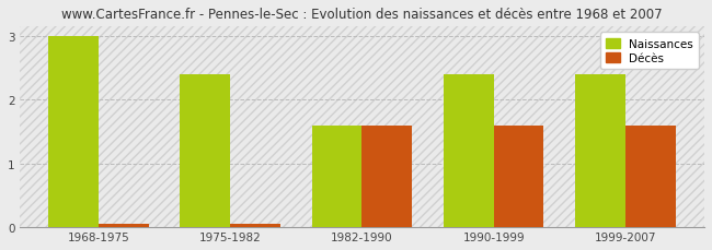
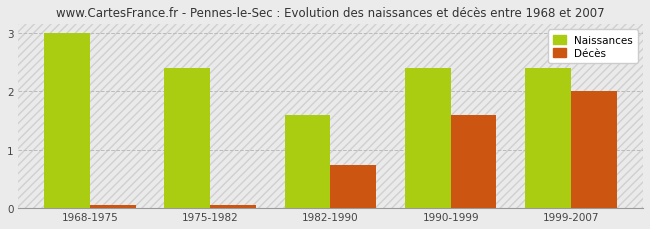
Décès/1982-1990: 1.60 -> 0.74
Décès/1999-2007: 1.60 -> 2.00
